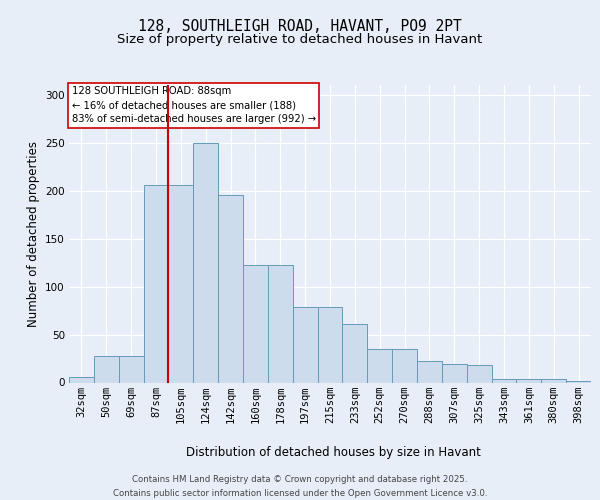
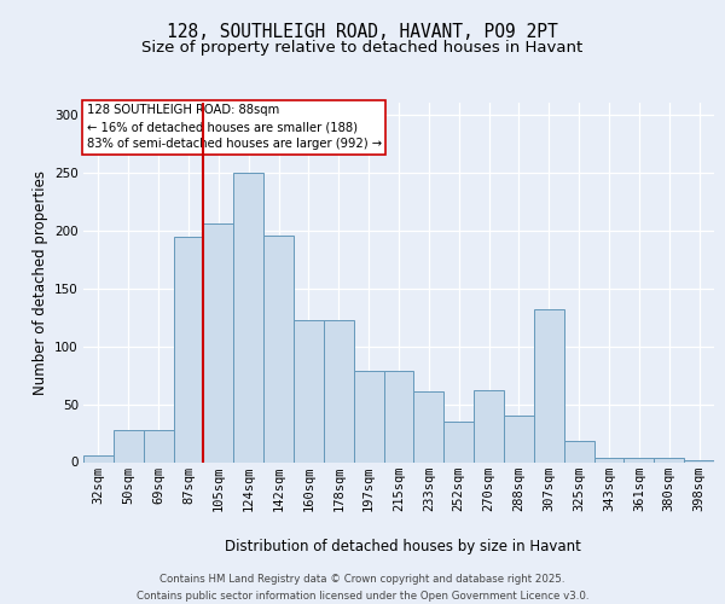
87sqm: 206 -> 194
270sqm: 35 -> 62
288sqm: 22 -> 40
307sqm: 19 -> 132
